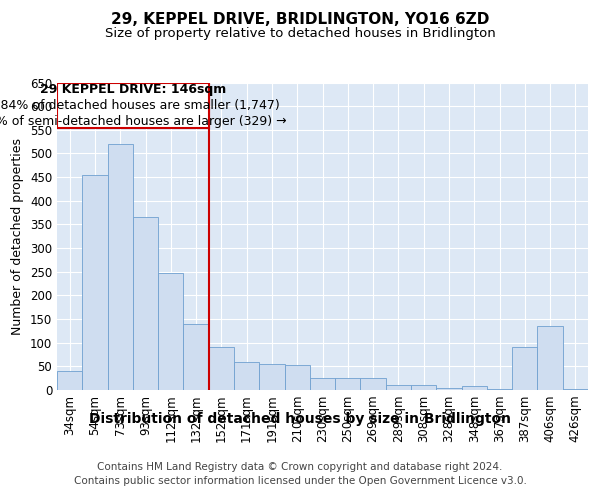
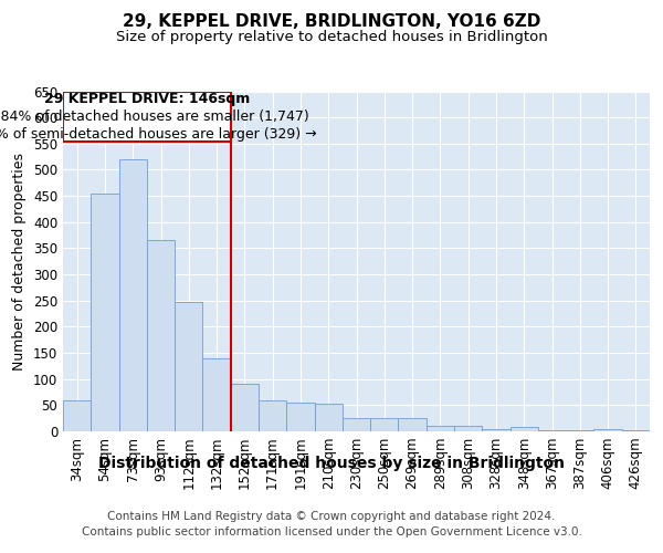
34sqm: 40 -> 60
387sqm: 90 -> 2
406sqm: 135 -> 5
